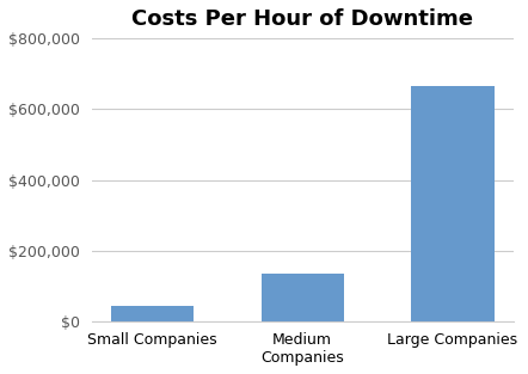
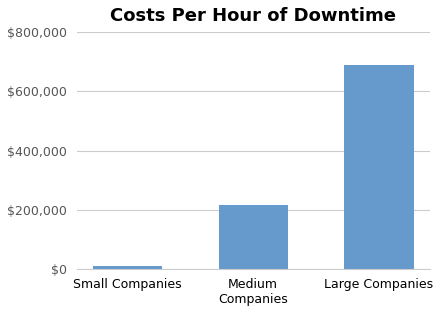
Small Companies: $45,000 -> $9,000
Medium Companies: $135,000 -> $216,000
Large Companies: $665,000 -> $690,000
